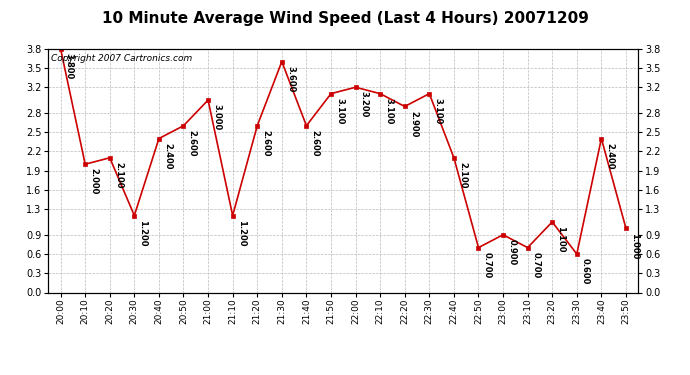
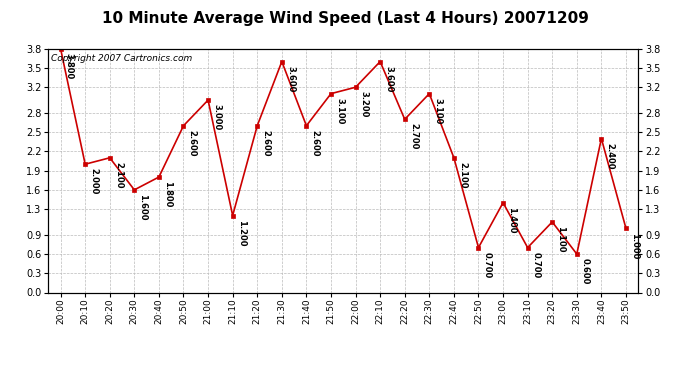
20:30: 1.200 -> 1.600
20:40: 2.400 -> 1.800
22:10: 3.100 -> 3.600
22:20: 2.900 -> 2.700
23:00: 0.900 -> 1.400
